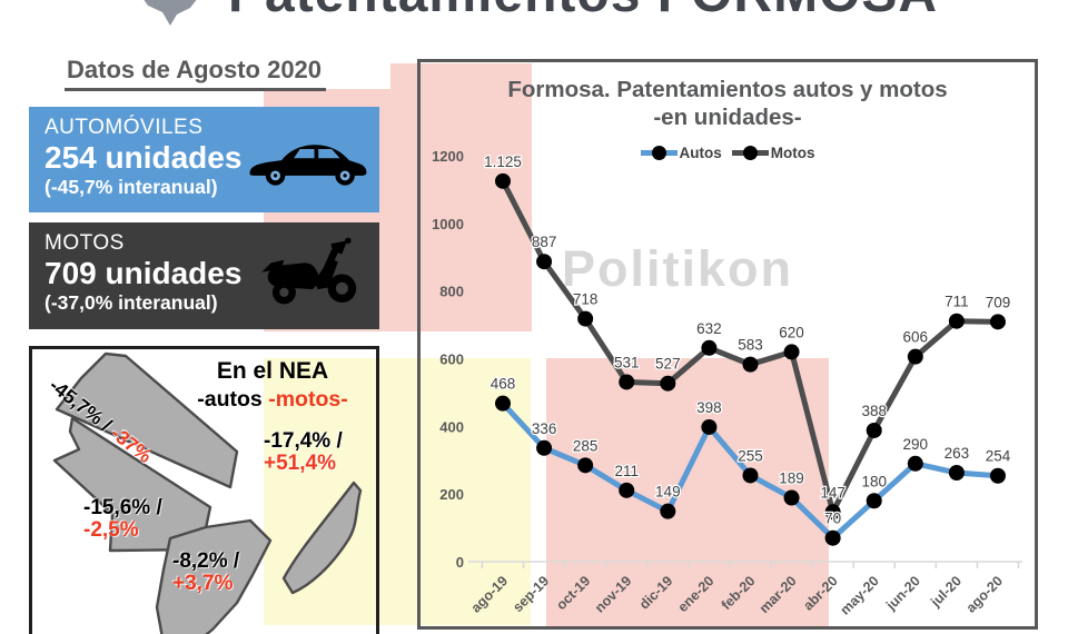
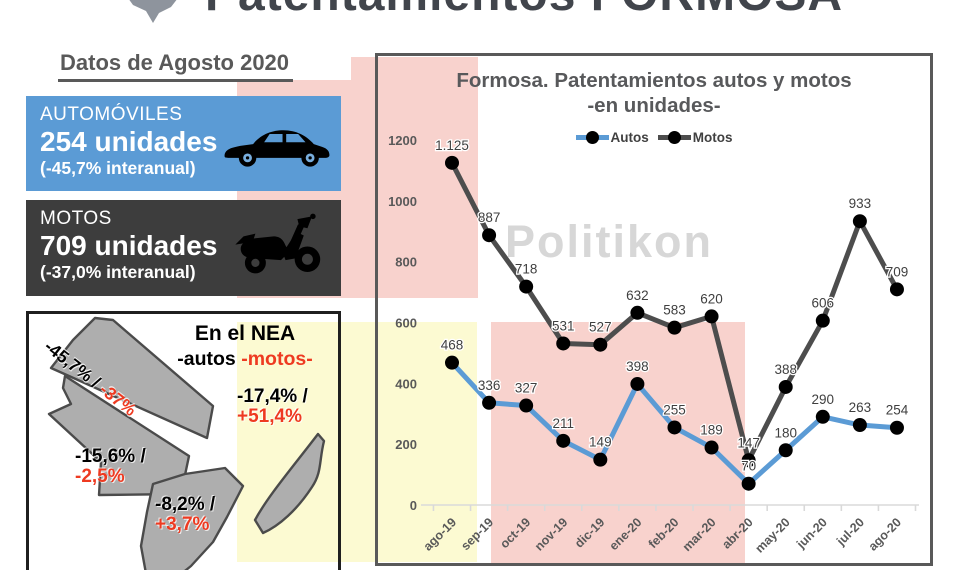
Autos/oct-19: 285 -> 327
Motos/jul-20: 711 -> 933
